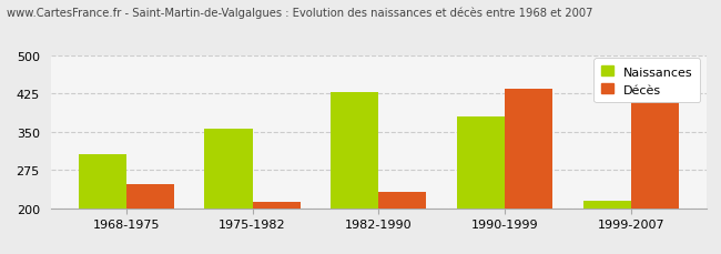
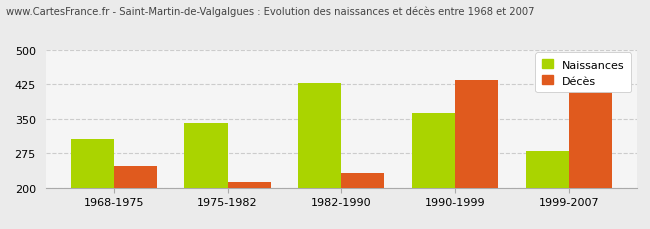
Naissances/1975-1982: 355 -> 340
Naissances/1990-1999: 380 -> 362
Naissances/1999-2007: 215 -> 280
